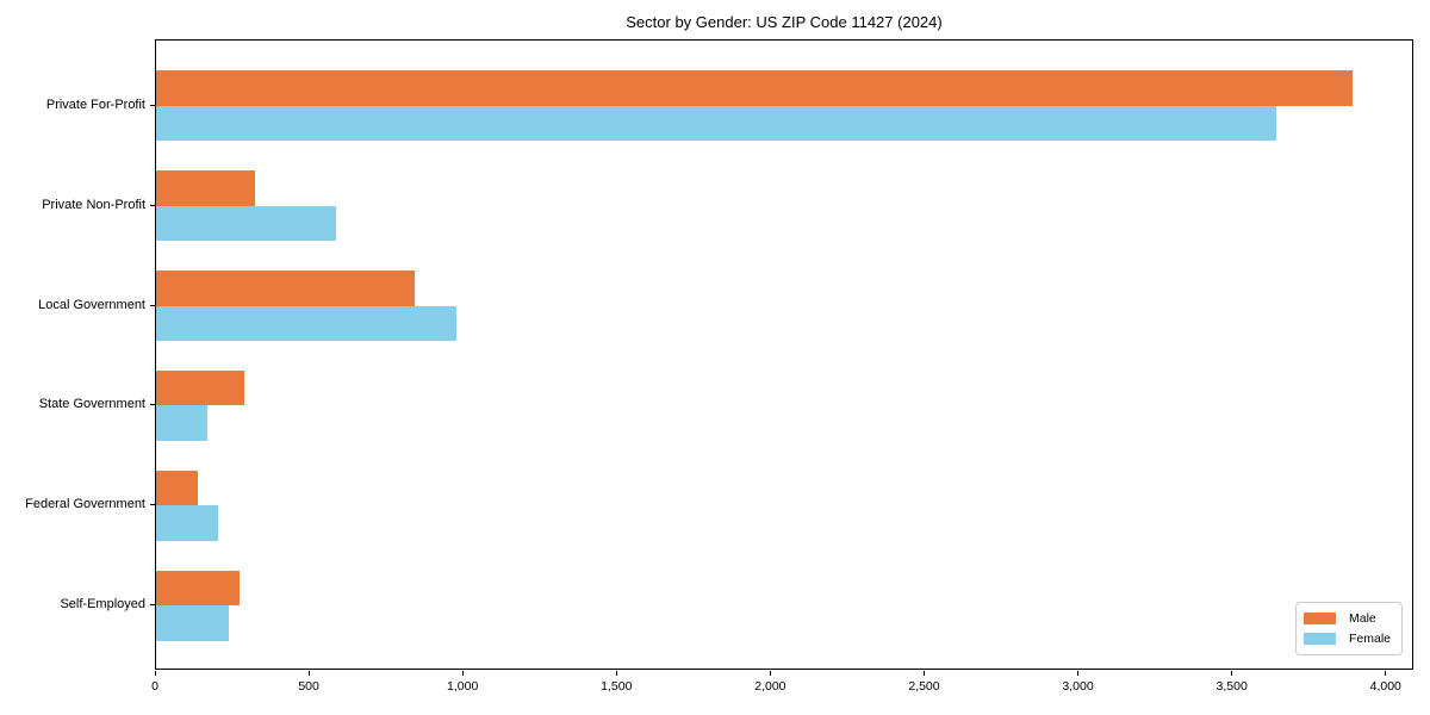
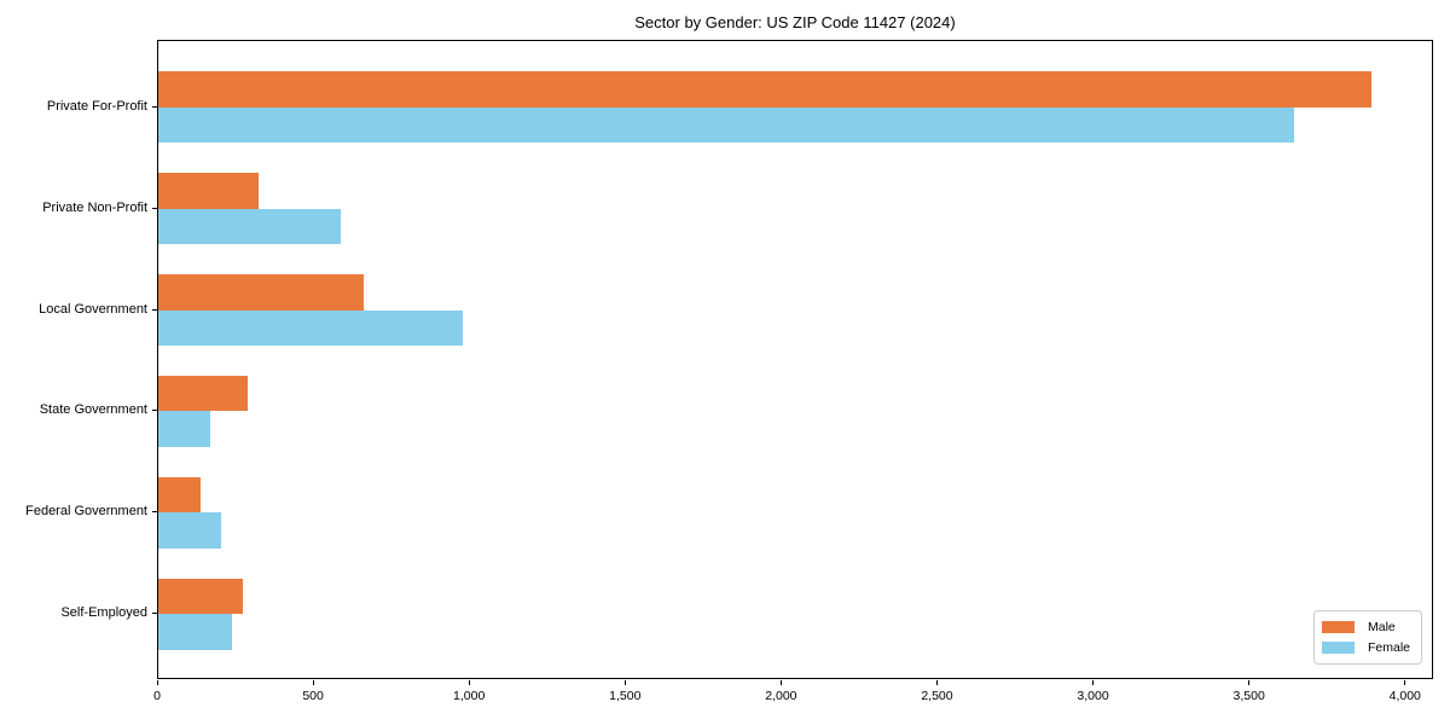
Male/Local Government: 840 -> 660
